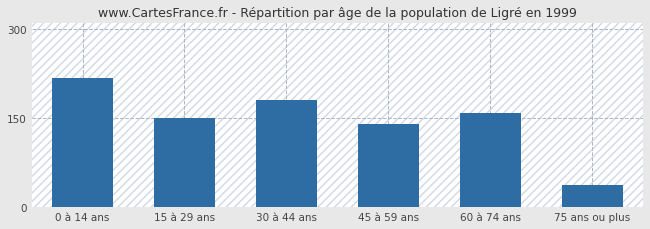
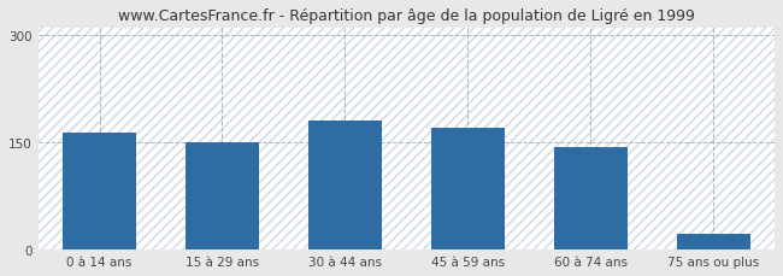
0 à 14 ans: 218 -> 163
45 à 59 ans: 140 -> 170
60 à 74 ans: 158 -> 144
75 ans ou plus: 38 -> 22
